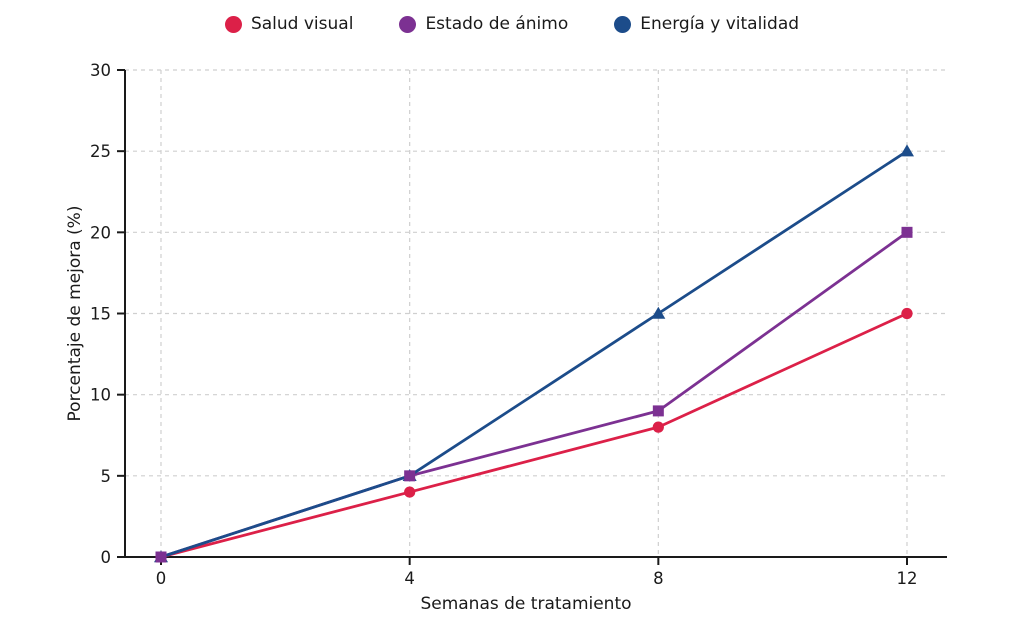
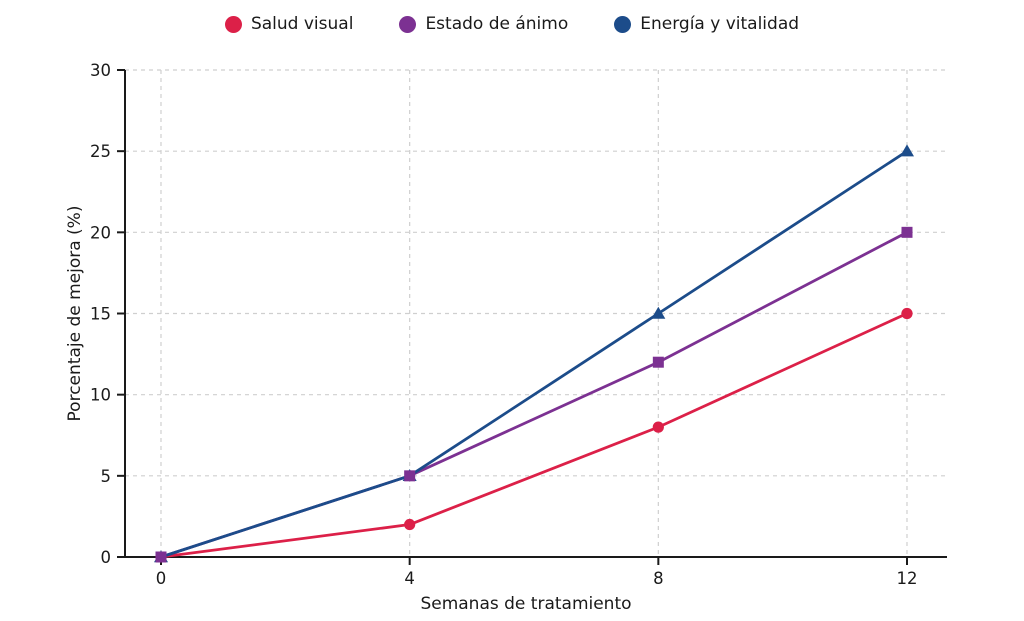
Salud visual/4: 4 -> 2
Estado de ánimo/8: 9 -> 12
